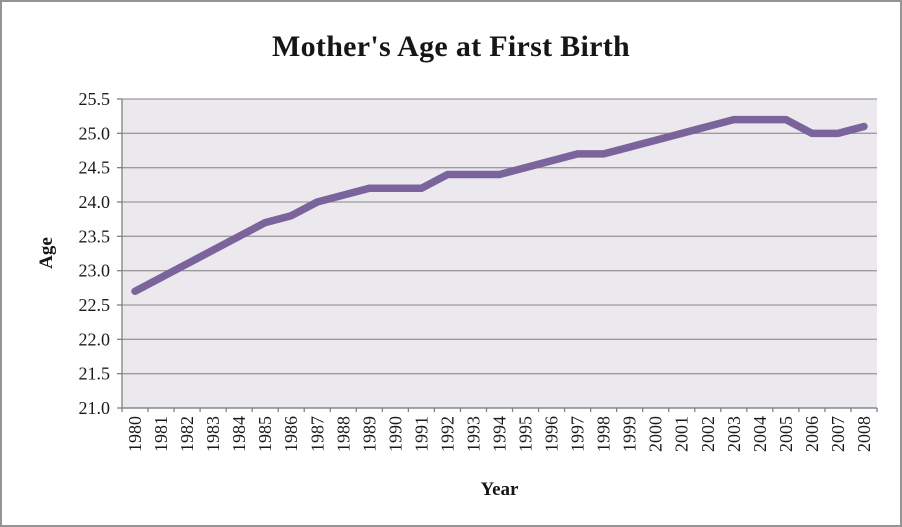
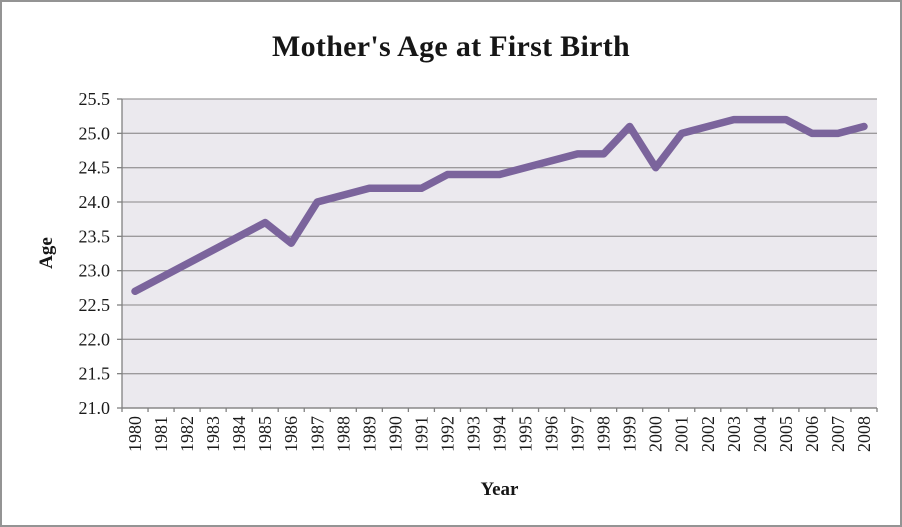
1986: 23.8 -> 23.4
1999: 24.8 -> 25.1
2000: 24.9 -> 24.5
